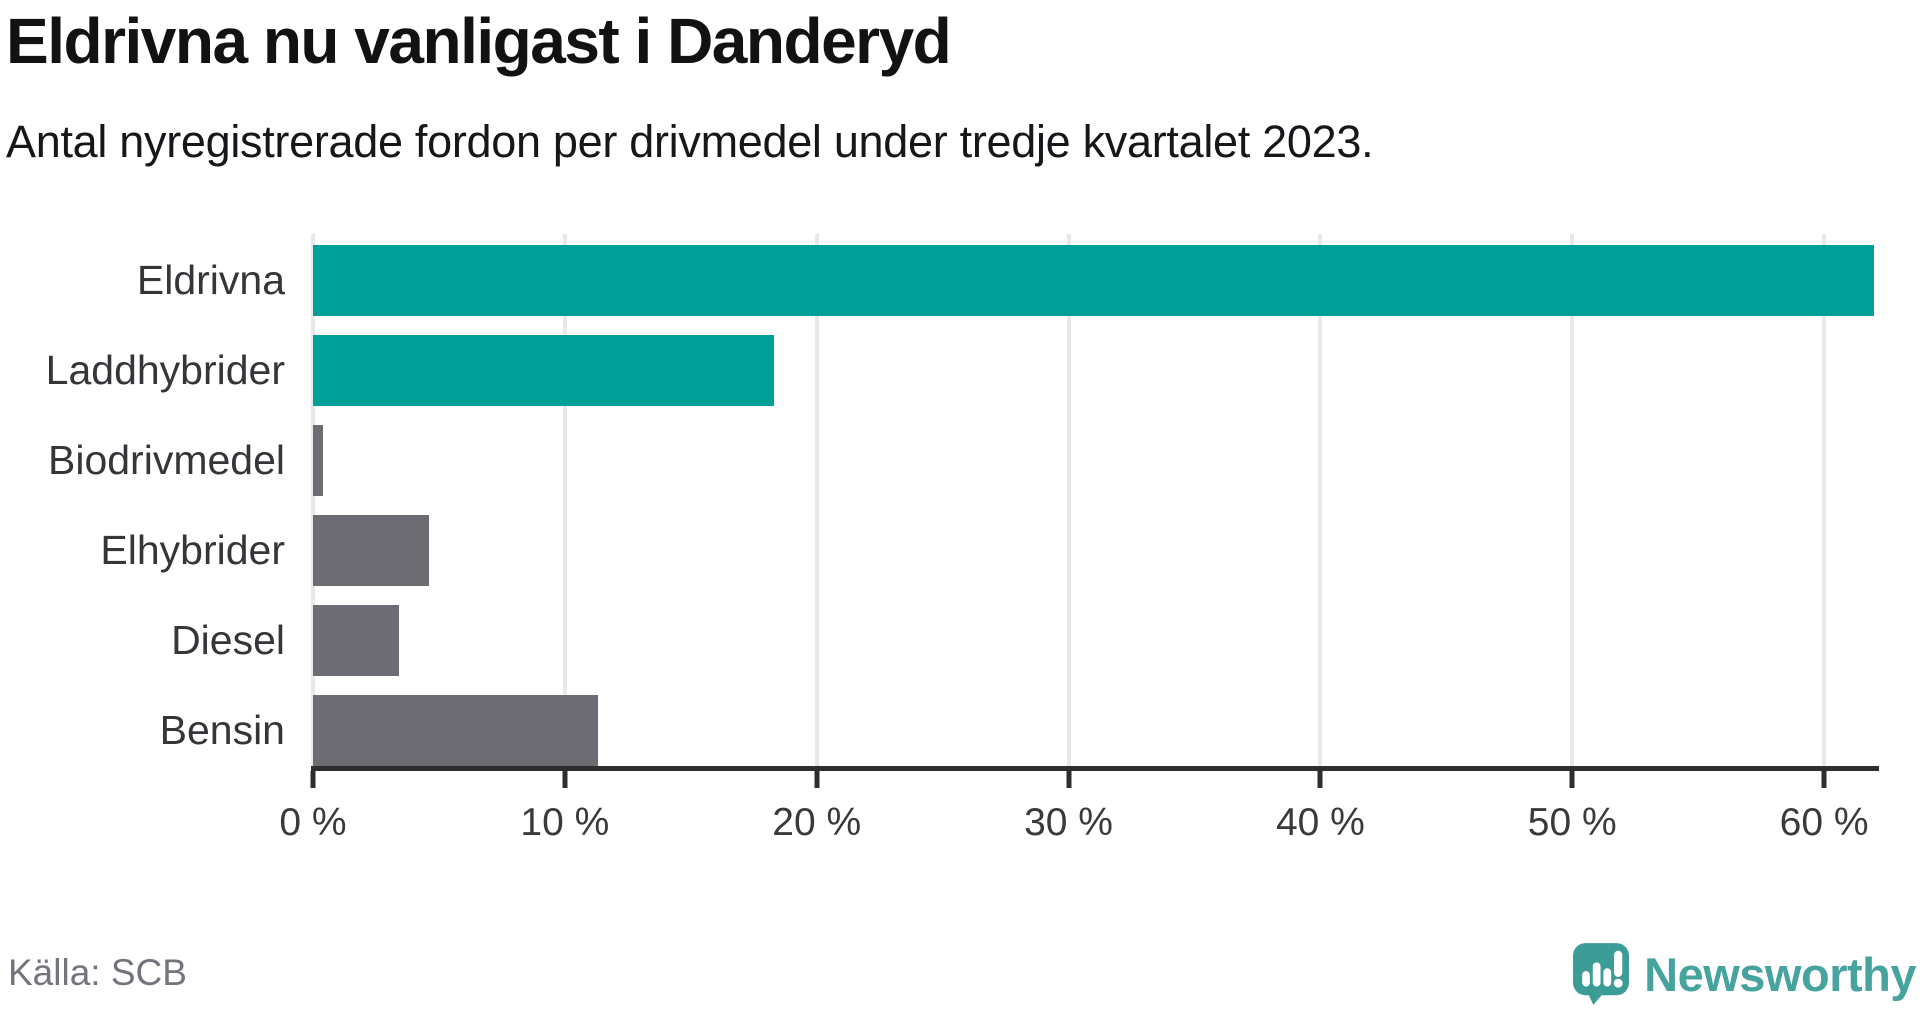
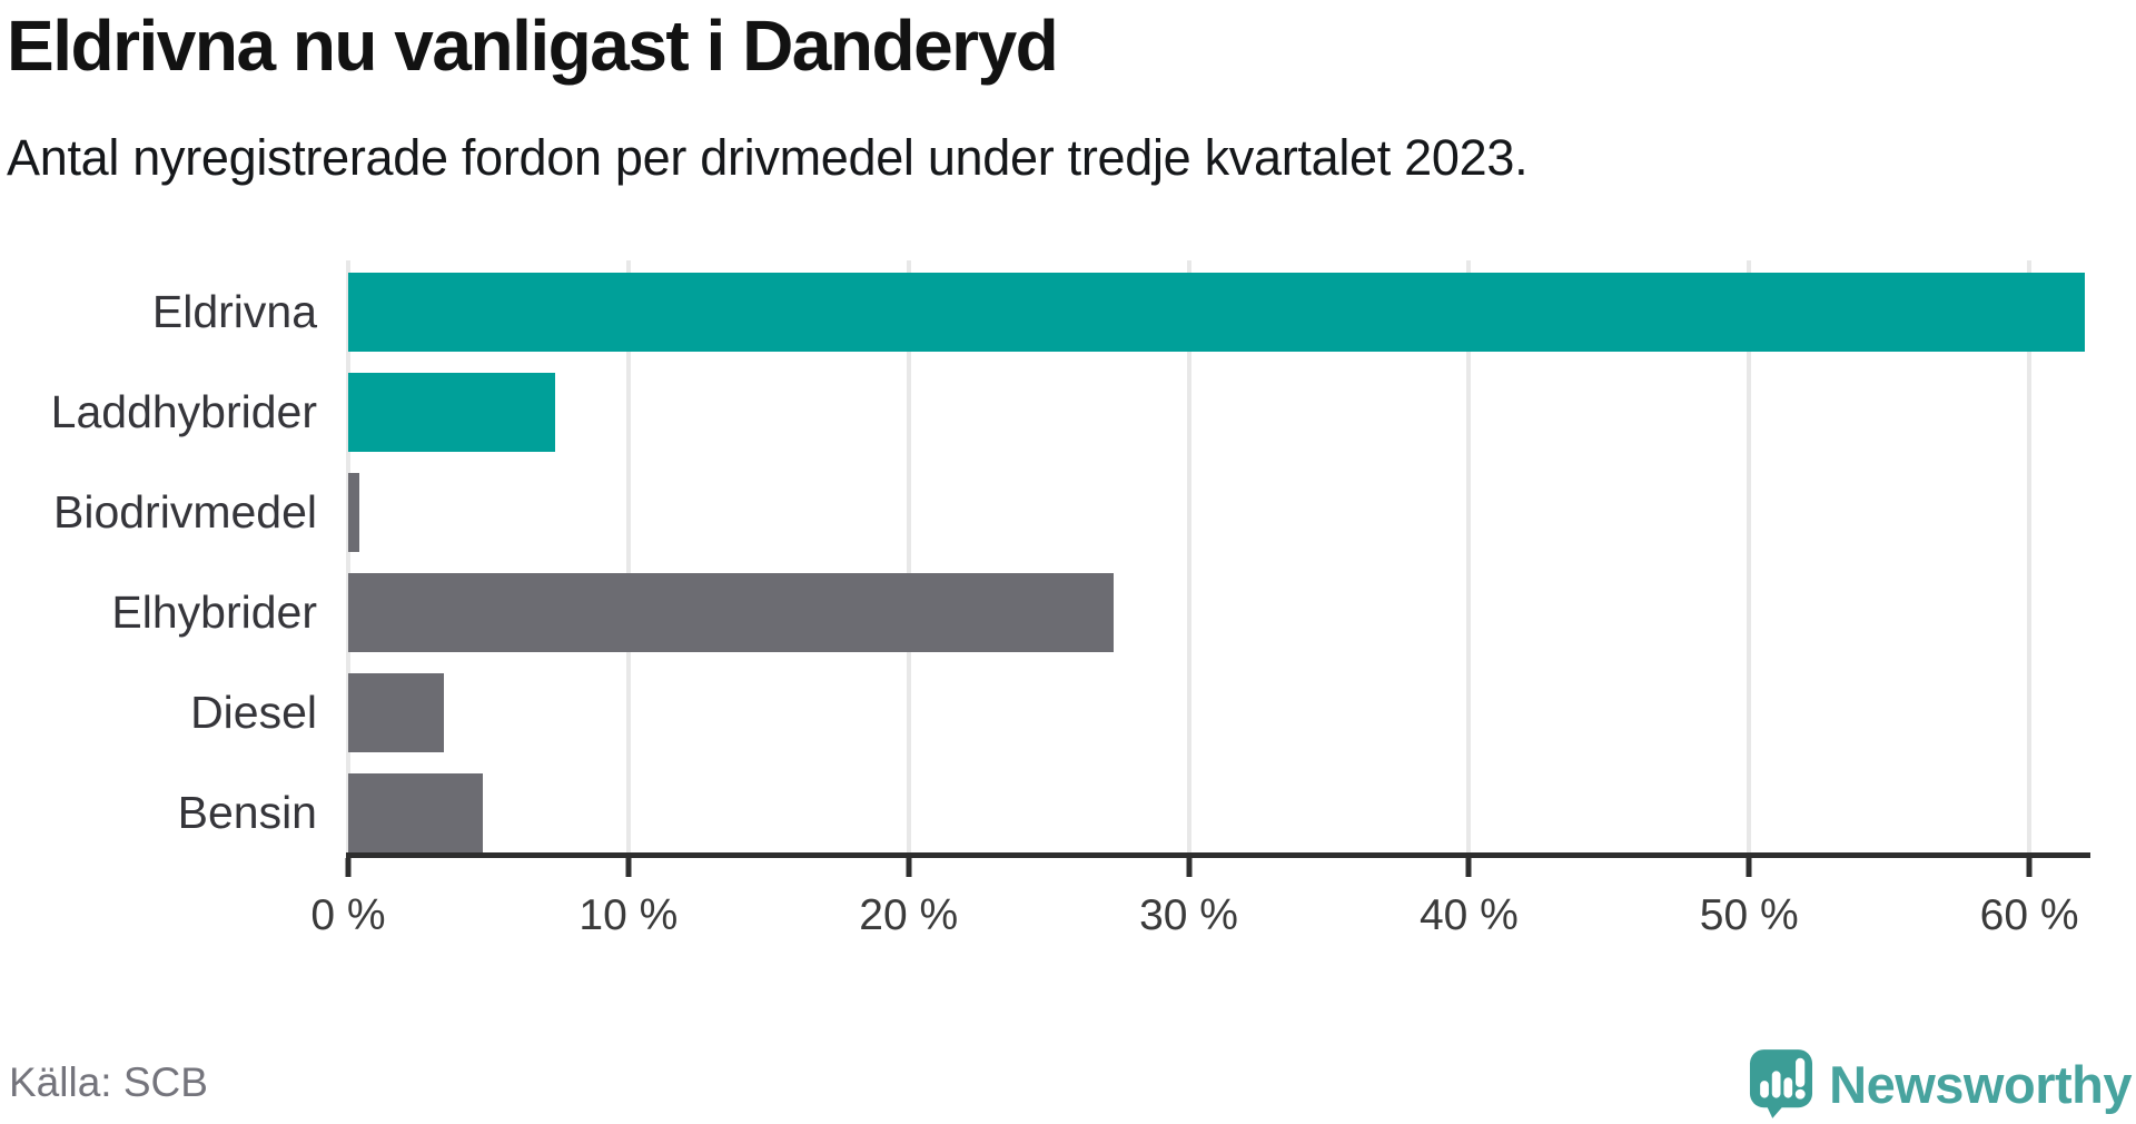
Laddhybrider: 18.3% -> 7.4%
Elhybrider: 4.6% -> 27.3%
Bensin: 11.3% -> 4.8%
